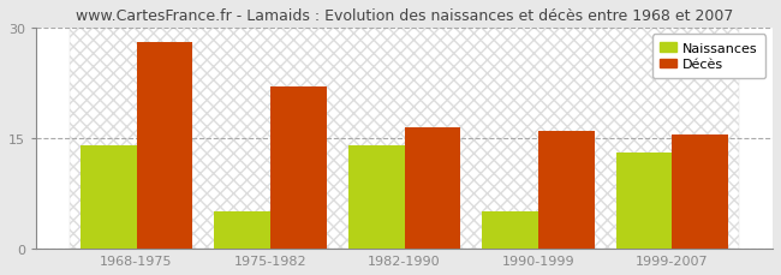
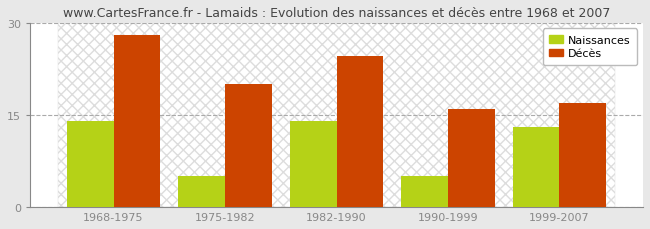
Décès/1975-1982: 22.0 -> 20.0
Décès/1982-1990: 16.5 -> 24.6
Décès/1999-2007: 15.5 -> 17.0
